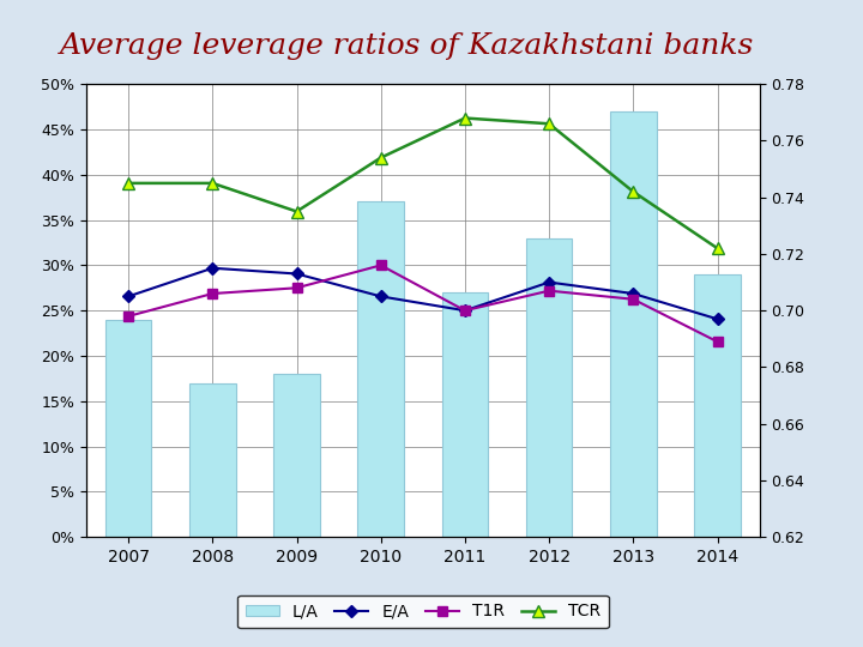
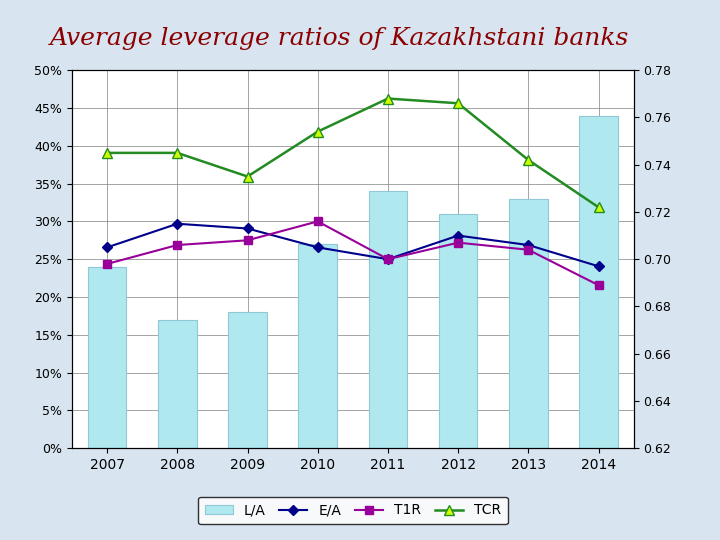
L/A/2010: 37% -> 27%
L/A/2011: 27% -> 34%
L/A/2012: 33% -> 31%
L/A/2013: 47% -> 33%
L/A/2014: 29% -> 44%
